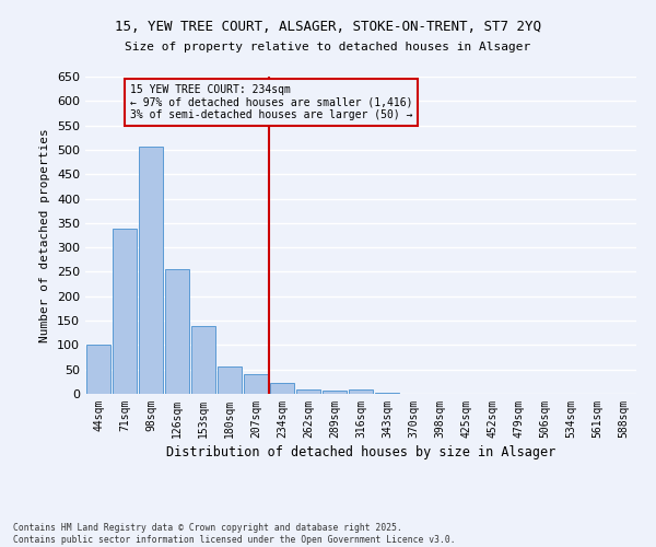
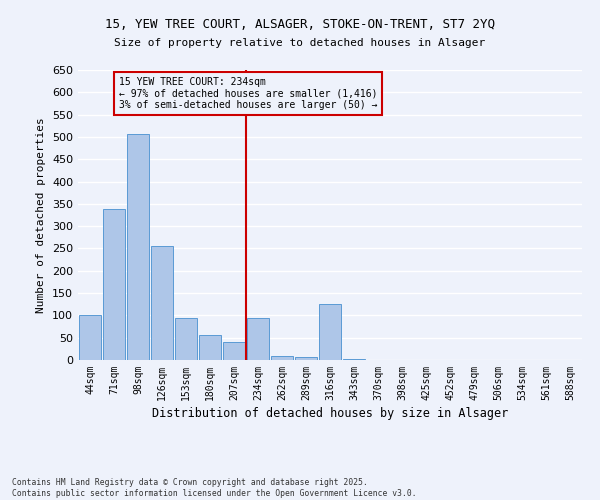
153sqm: 140 -> 95
234sqm: 22 -> 95
316sqm: 8 -> 125
